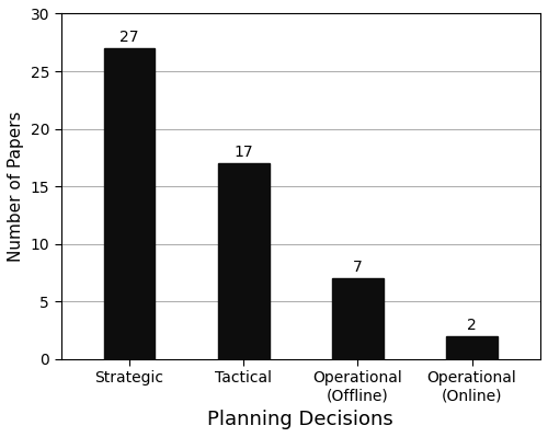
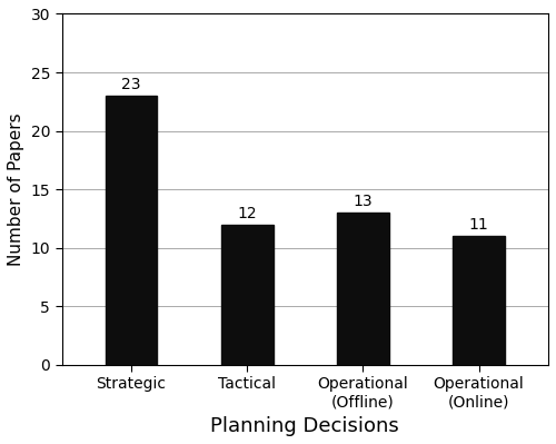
Strategic: 27 -> 23
Tactical: 17 -> 12
Operational (Offline): 7 -> 13
Operational (Online): 2 -> 11
